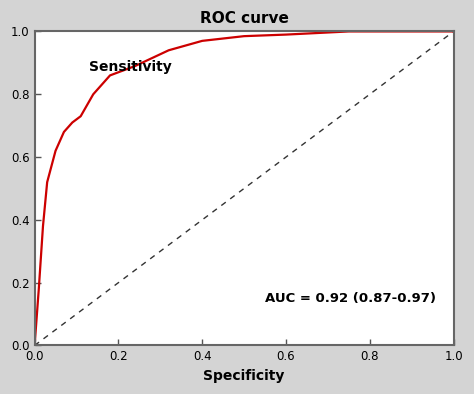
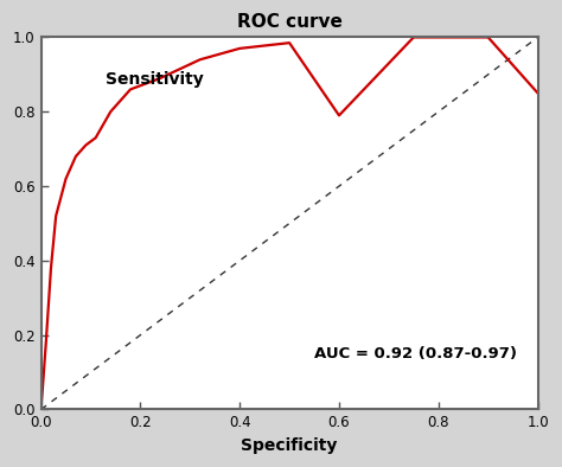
0.6: 0.990 -> 0.790
1.0: 1.000 -> 0.850
